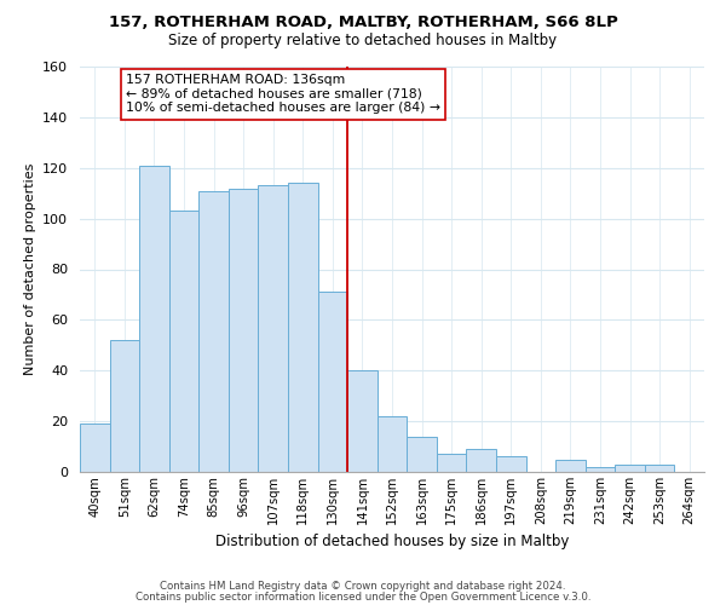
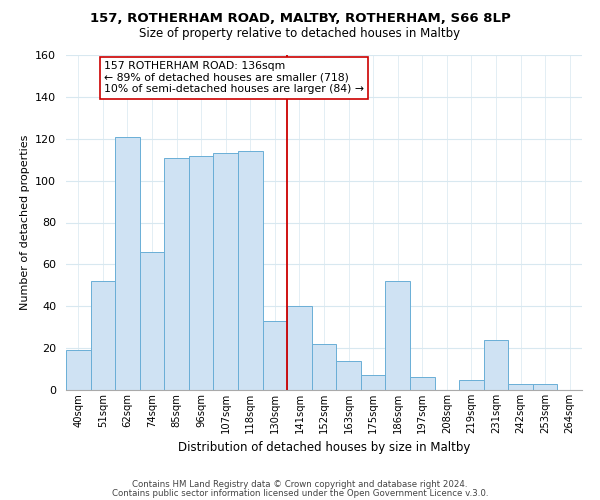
74sqm: 103 -> 66
130sqm: 71 -> 33
186sqm: 9 -> 52
231sqm: 2 -> 24
